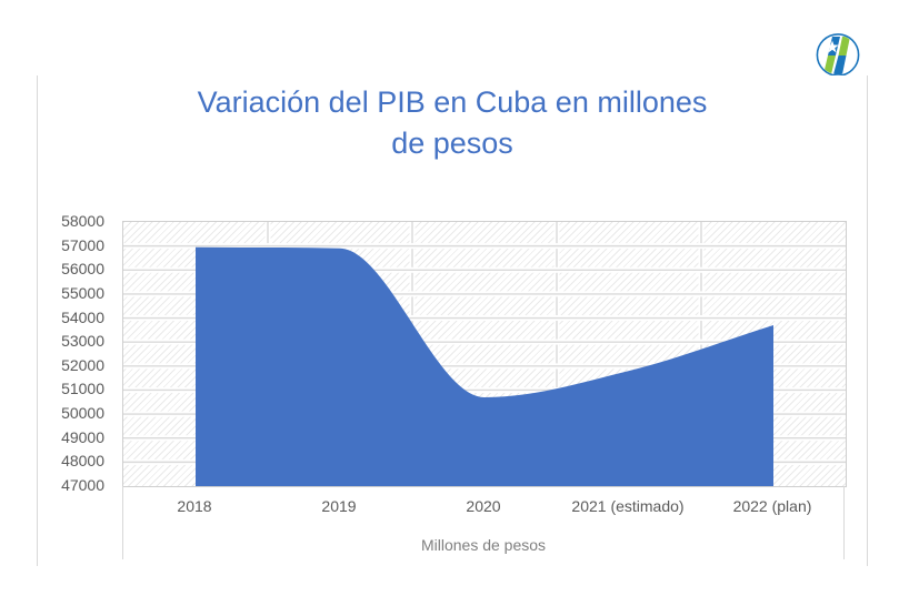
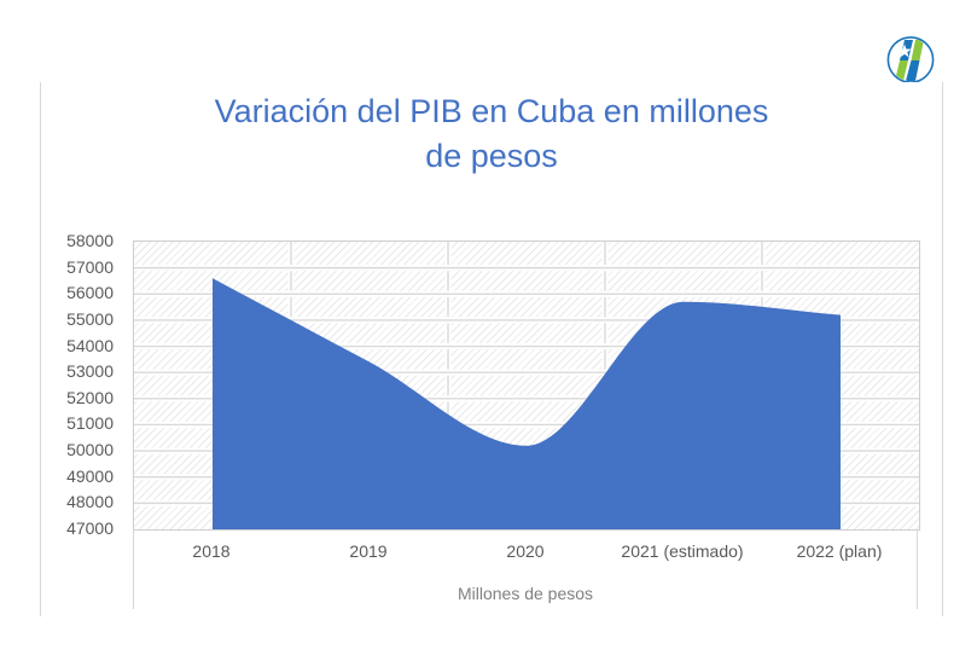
2018: 57000 -> 56600
2019: 56900 -> 53400
2020: 50700 -> 50200
2021 (estimado): 51800 -> 55700
2022 (plan): 53700 -> 55200
